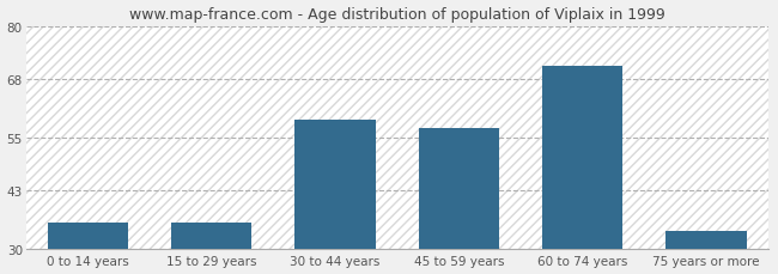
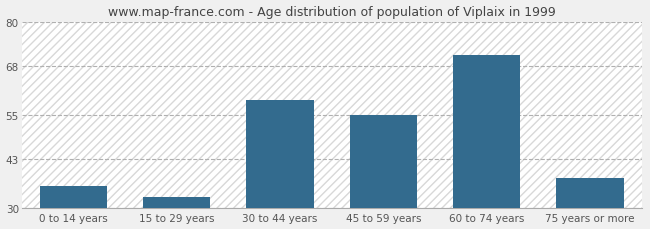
15 to 29 years: 36 -> 33
45 to 59 years: 57 -> 55
75 years or more: 34 -> 38
